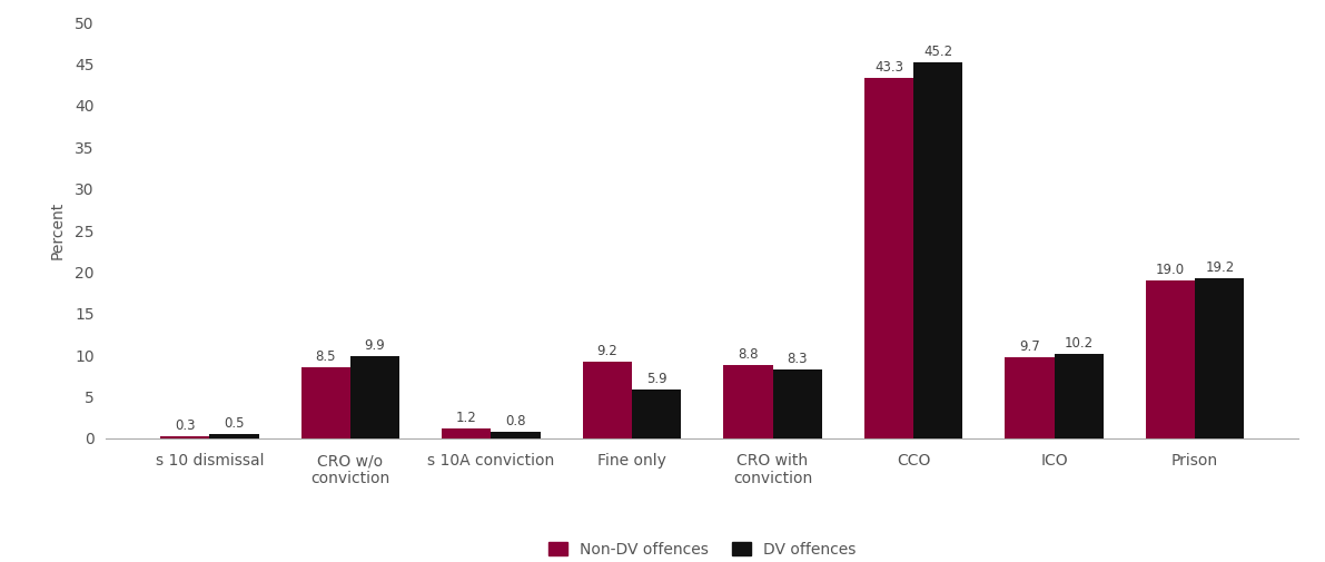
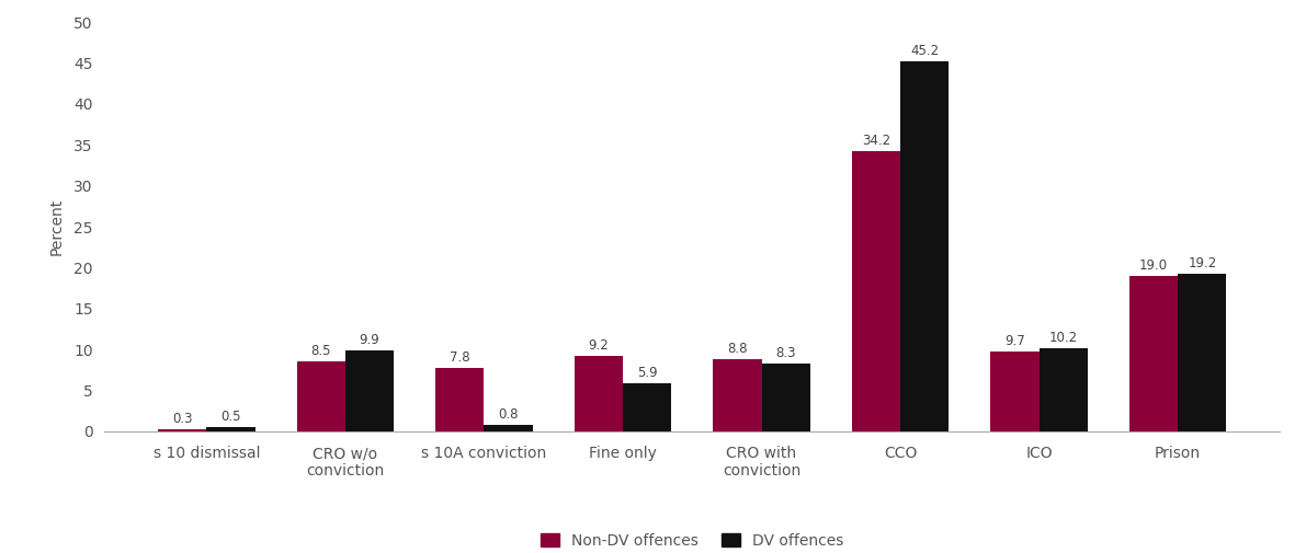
Non-DV offences/s 10A conviction: 1.2 -> 7.8
Non-DV offences/CCO: 43.3 -> 34.2
